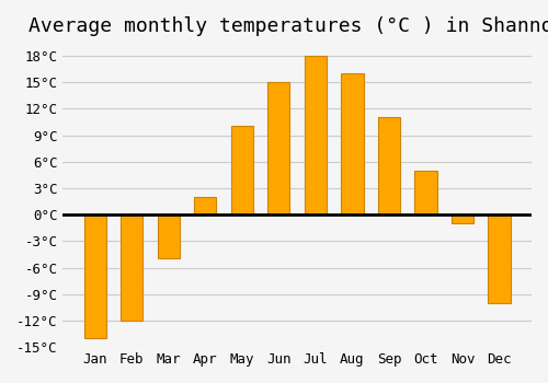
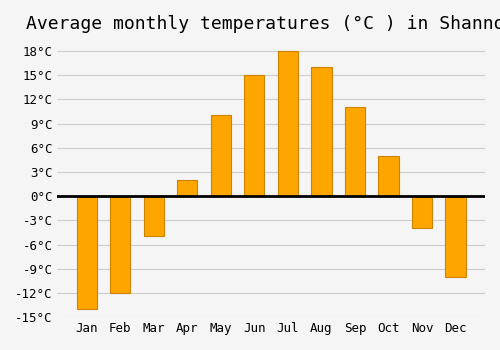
Nov: -1°C -> -4°C
